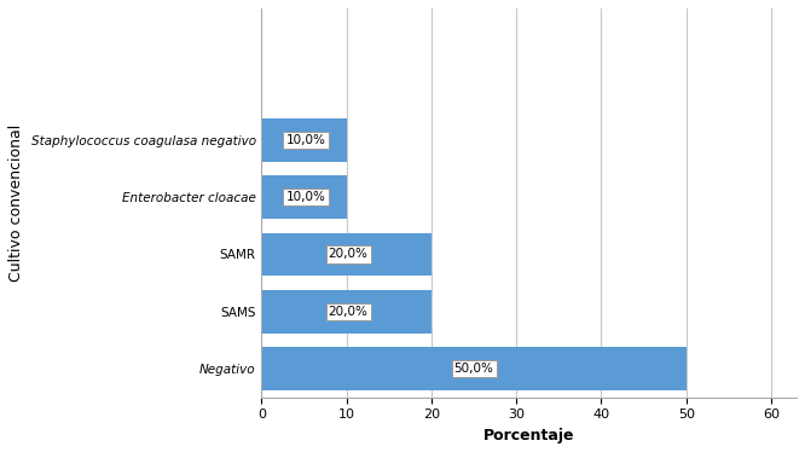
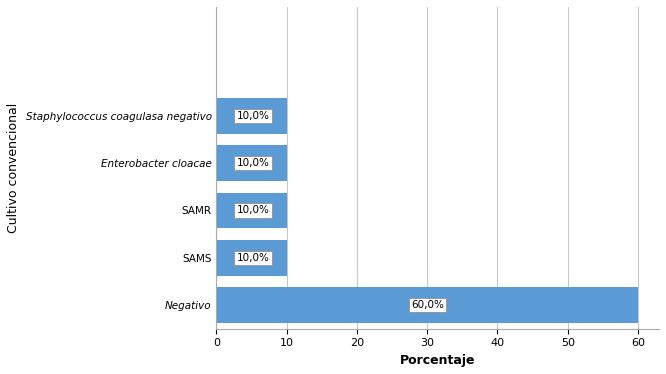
SAMR: 20,0% -> 10,0%
SAMS: 20,0% -> 10,0%
Negativo: 50,0% -> 60,0%
